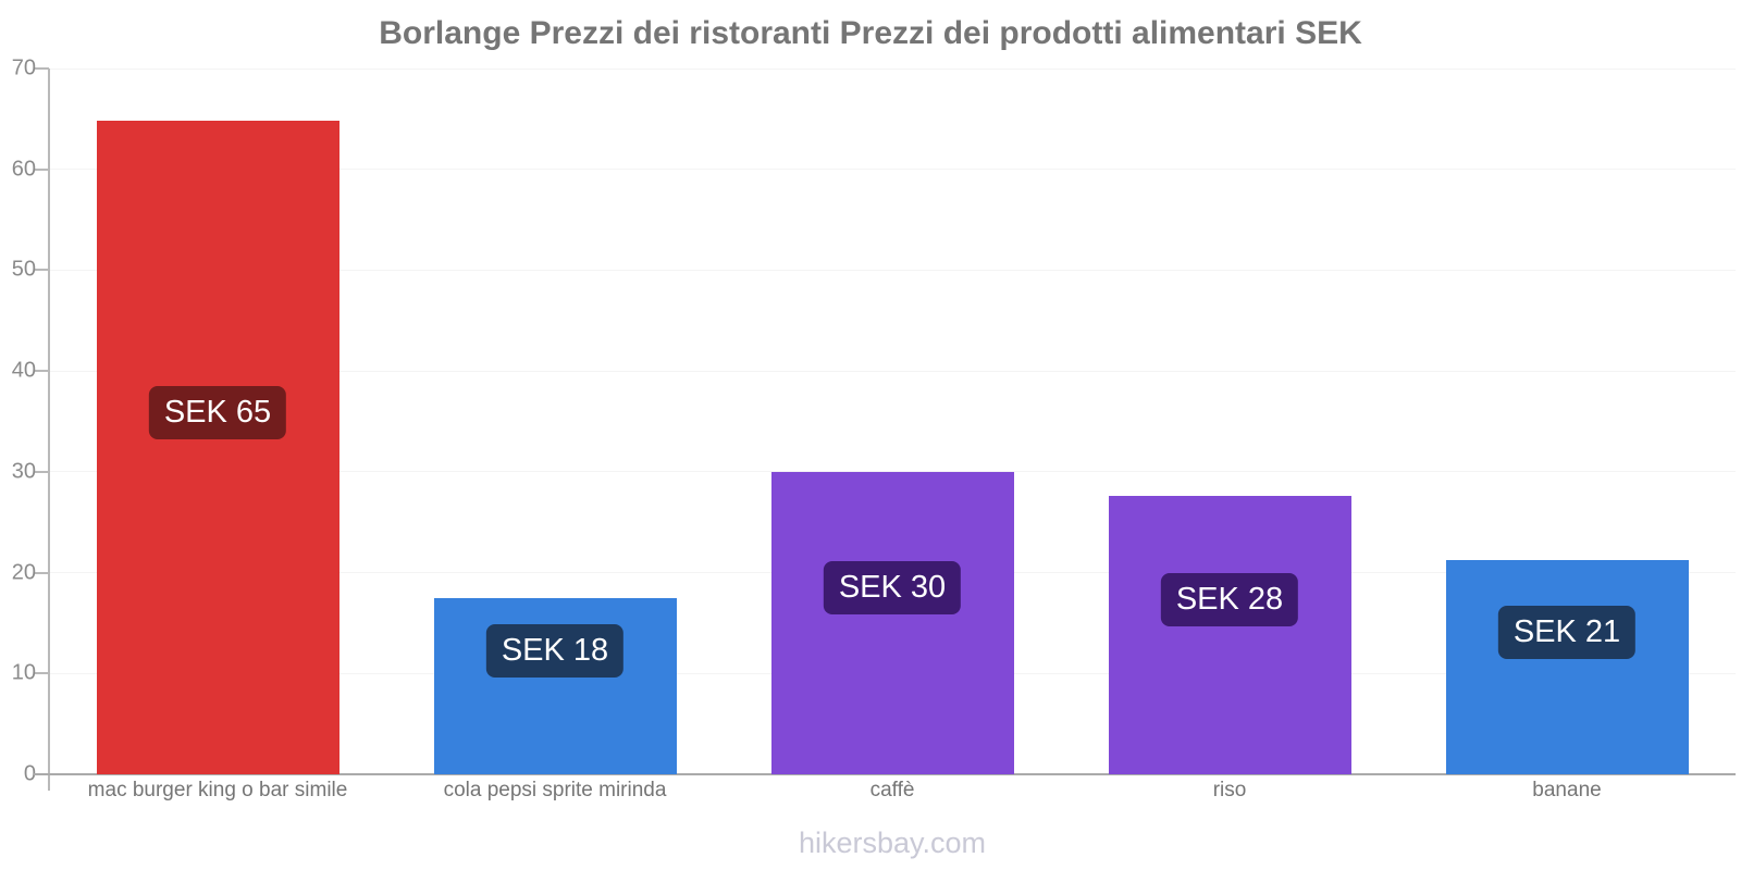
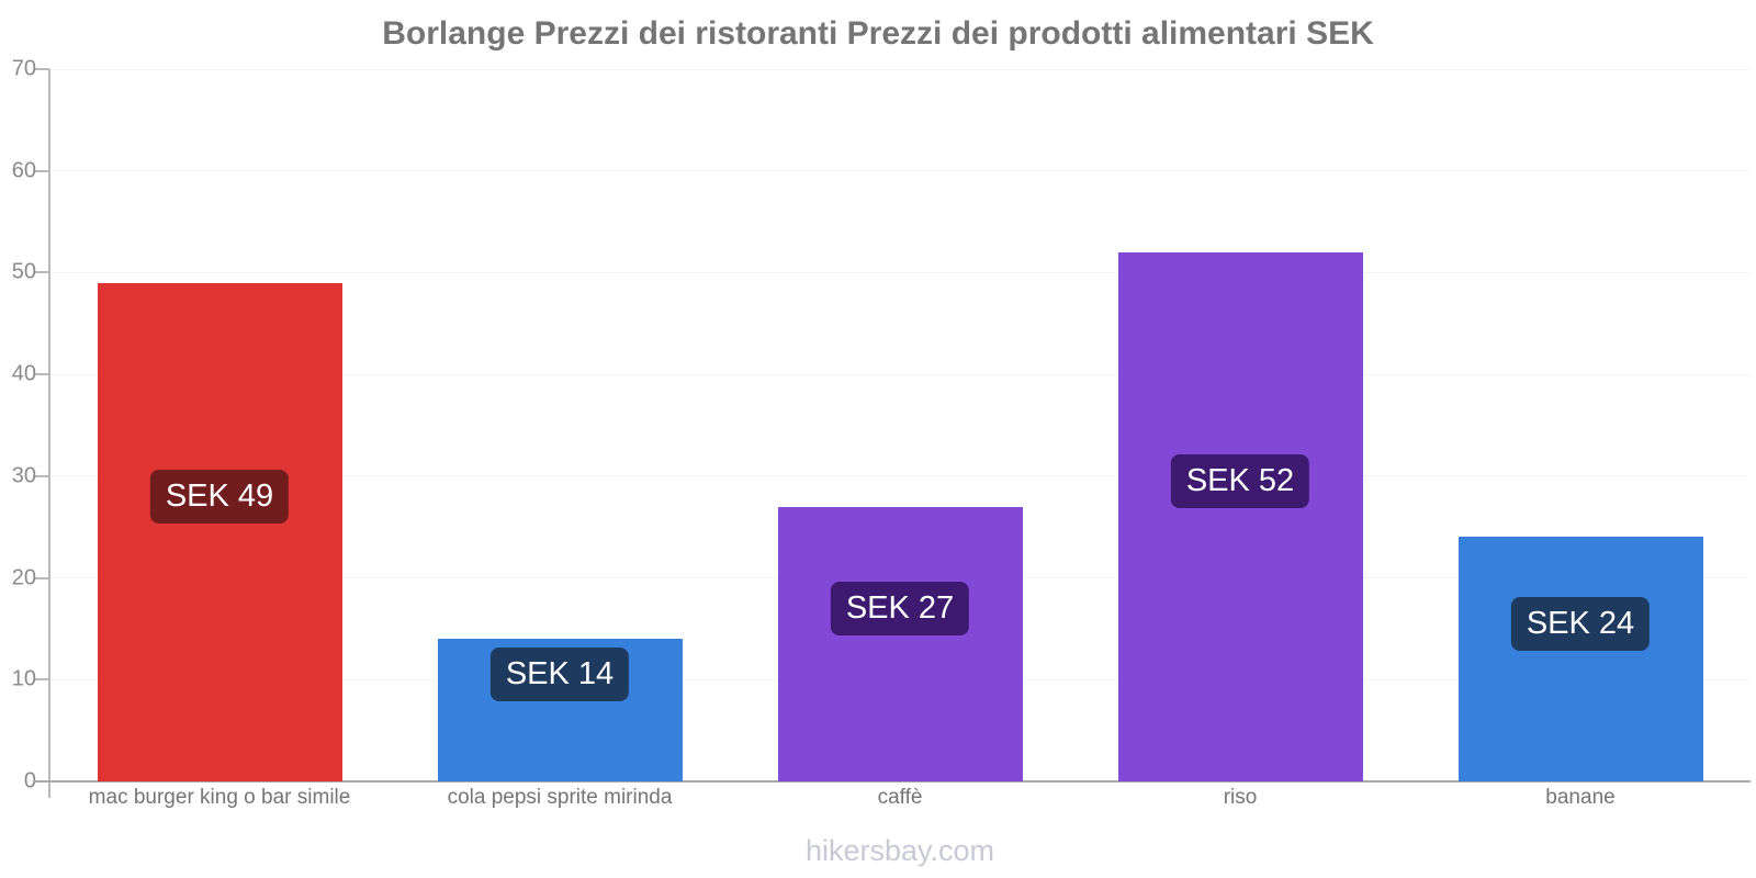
mac burger king o bar simile: 65 -> 49
cola pepsi sprite mirinda: 18 -> 14
caffè: 30 -> 27
riso: 28 -> 52
banane: 21 -> 24
